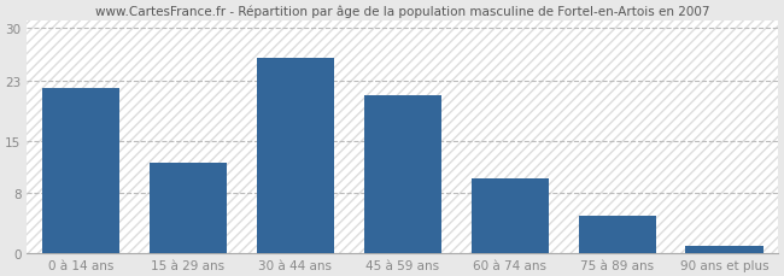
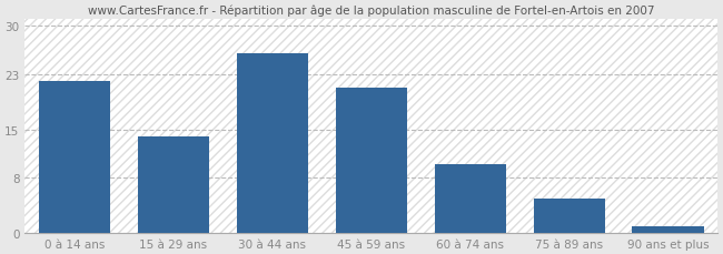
15 à 29 ans: 12 -> 14
